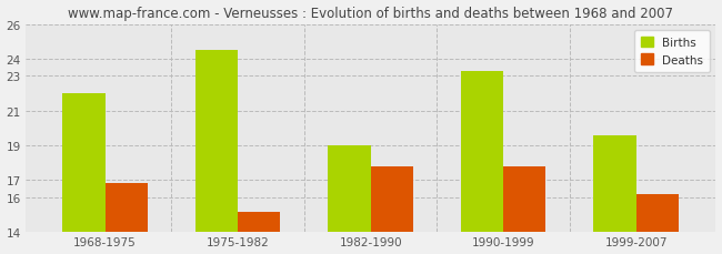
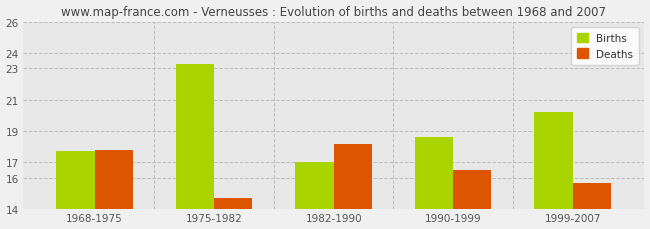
Births/1968-1975: 22.0 -> 17.7
Deaths/1968-1975: 16.8 -> 17.8
Births/1975-1982: 24.5 -> 23.3
Deaths/1975-1982: 15.2 -> 14.7
Births/1982-1990: 19.0 -> 17.0
Deaths/1982-1990: 17.8 -> 18.2
Births/1990-1999: 23.3 -> 18.6
Deaths/1990-1999: 17.8 -> 16.5
Births/1999-2007: 19.6 -> 20.2
Deaths/1999-2007: 16.2 -> 15.7
